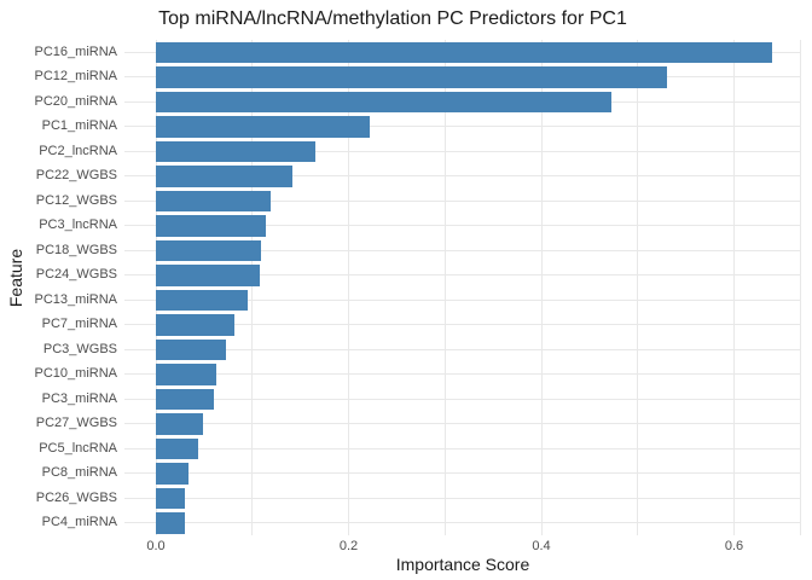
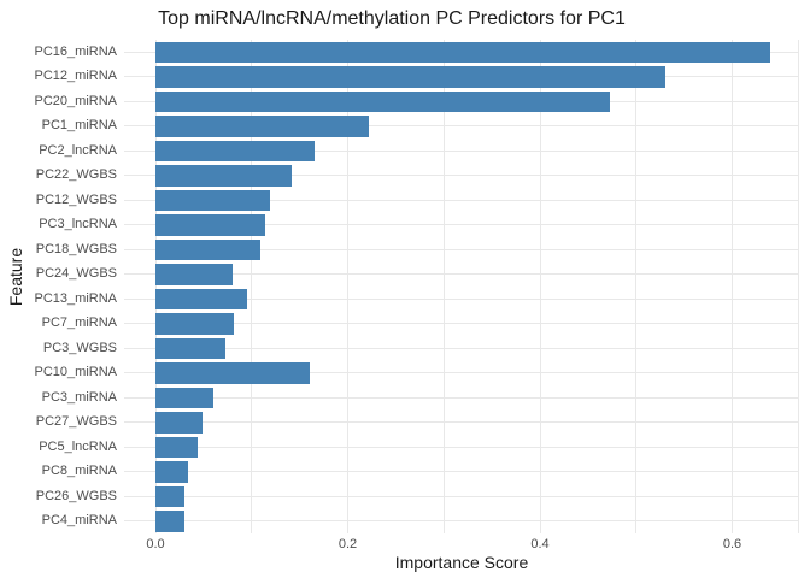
PC24_WGBS: 0.11 -> 0.08
PC10_miRNA: 0.06 -> 0.16
